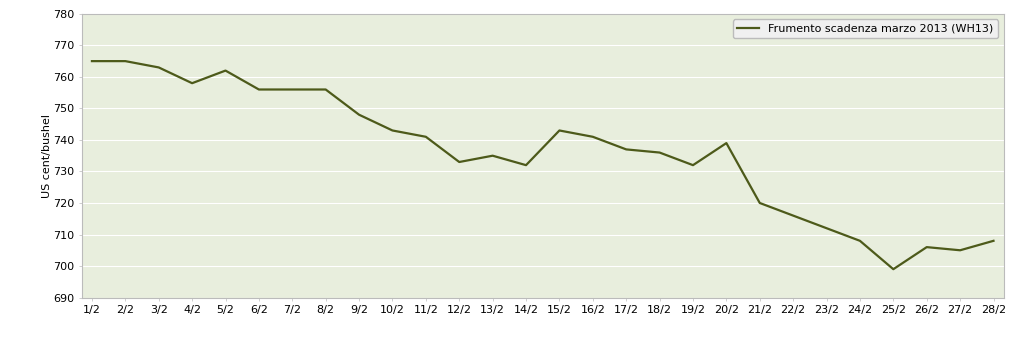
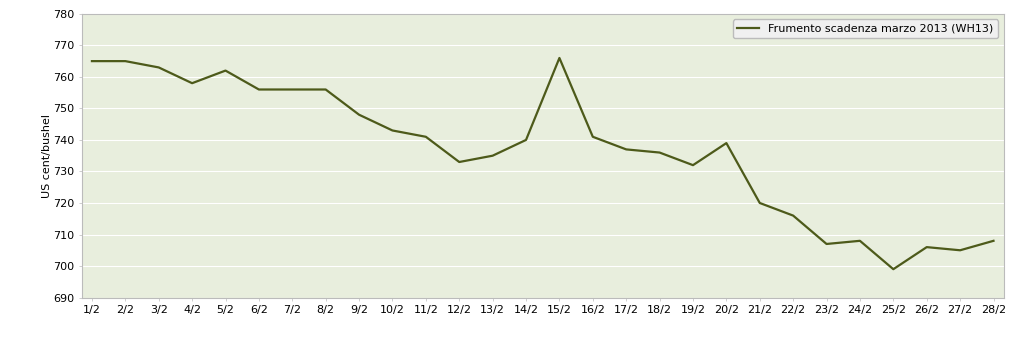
14/2: 732 -> 740
15/2: 743 -> 766
23/2: 712 -> 707
